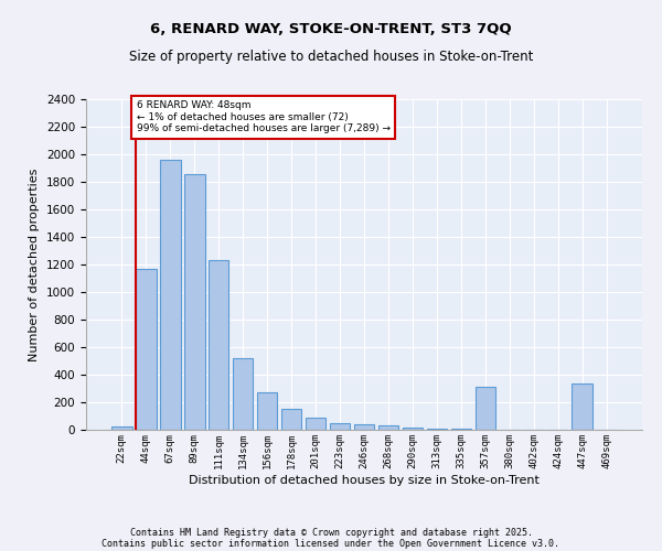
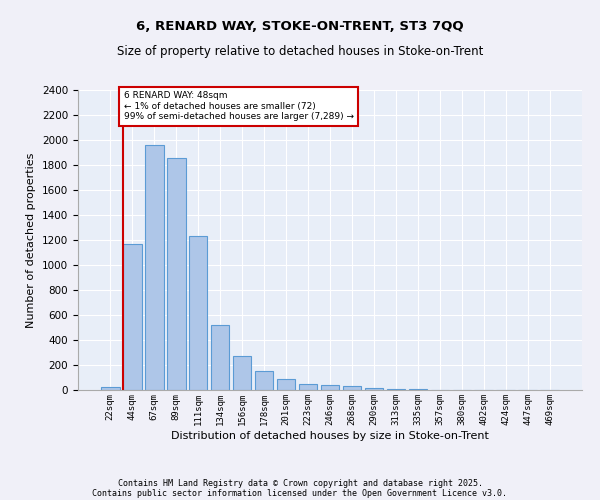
357sqm: 310 -> 0
447sqm: 340 -> 0
